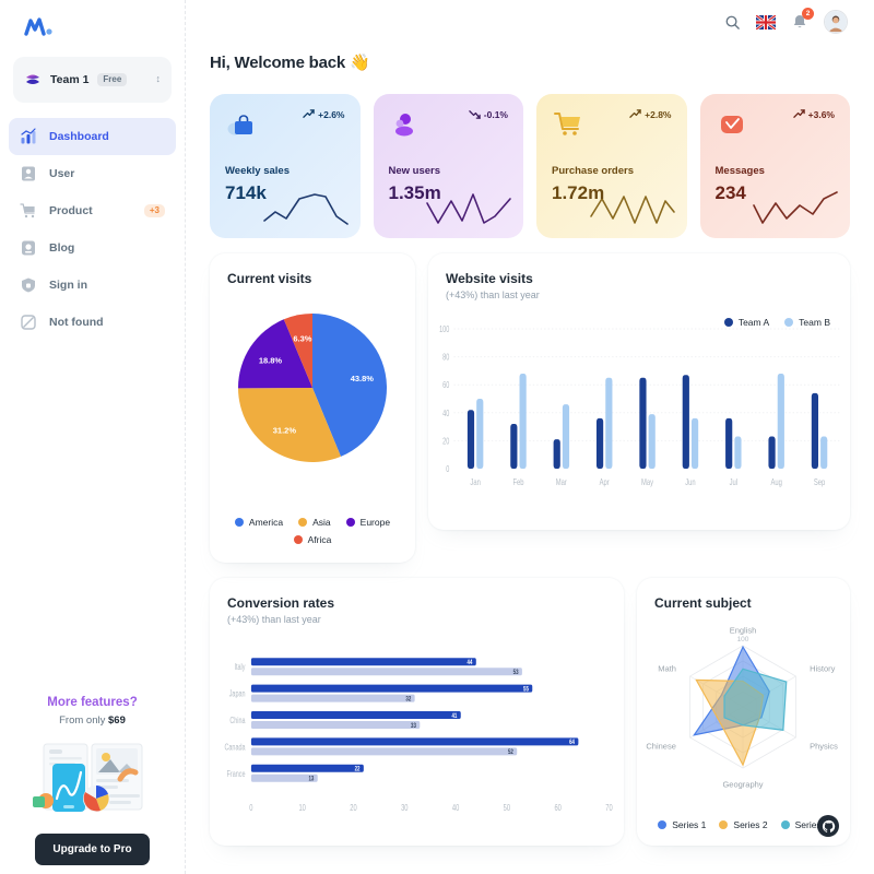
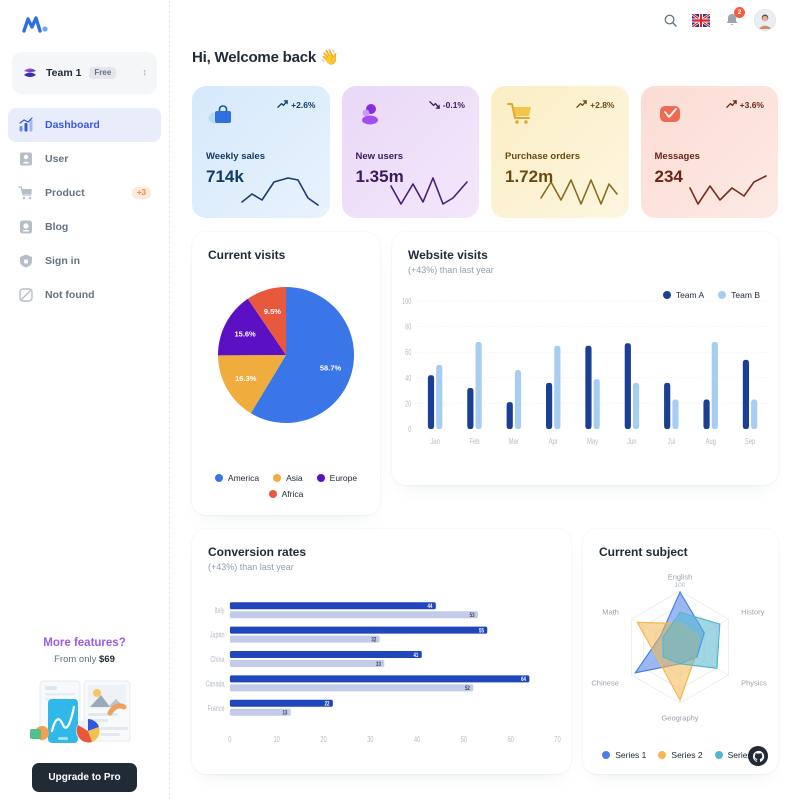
Current visits/America: 43.8% -> 58.7%
Current visits/Asia: 31.2% -> 16.3%
Current visits/Europe: 18.8% -> 15.6%
Current visits/Africa: 6.3% -> 9.5%
